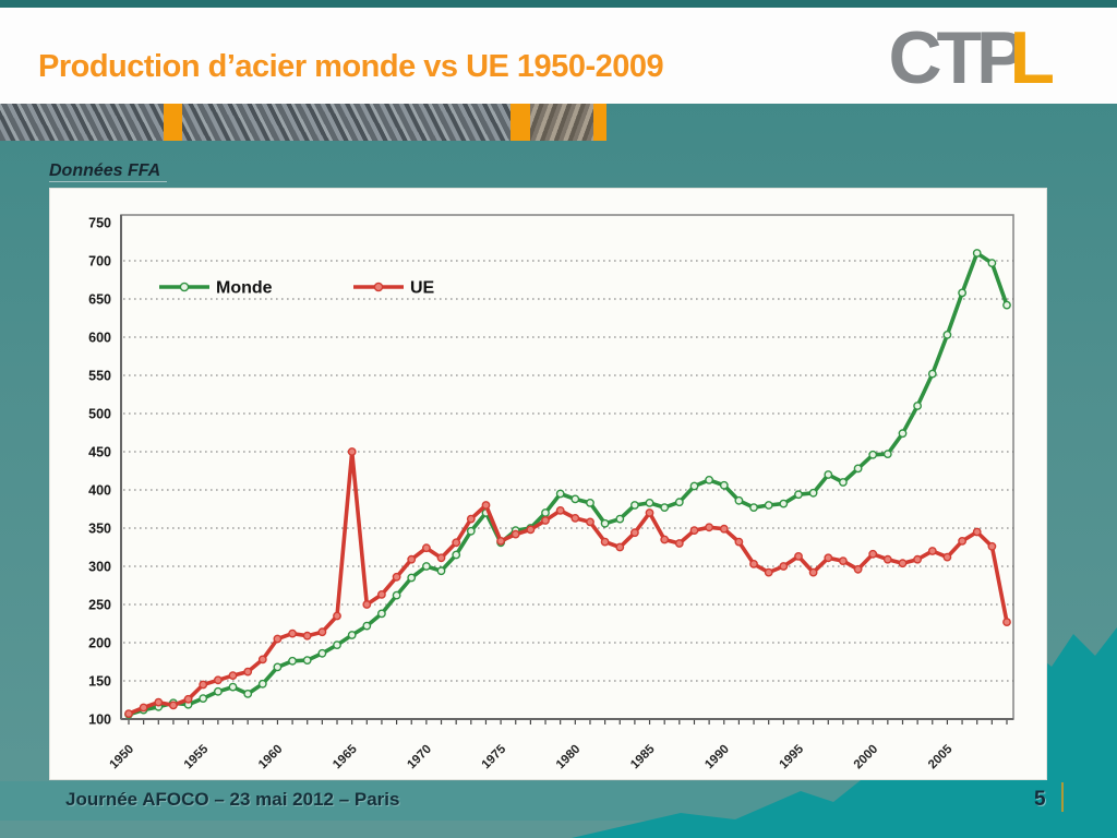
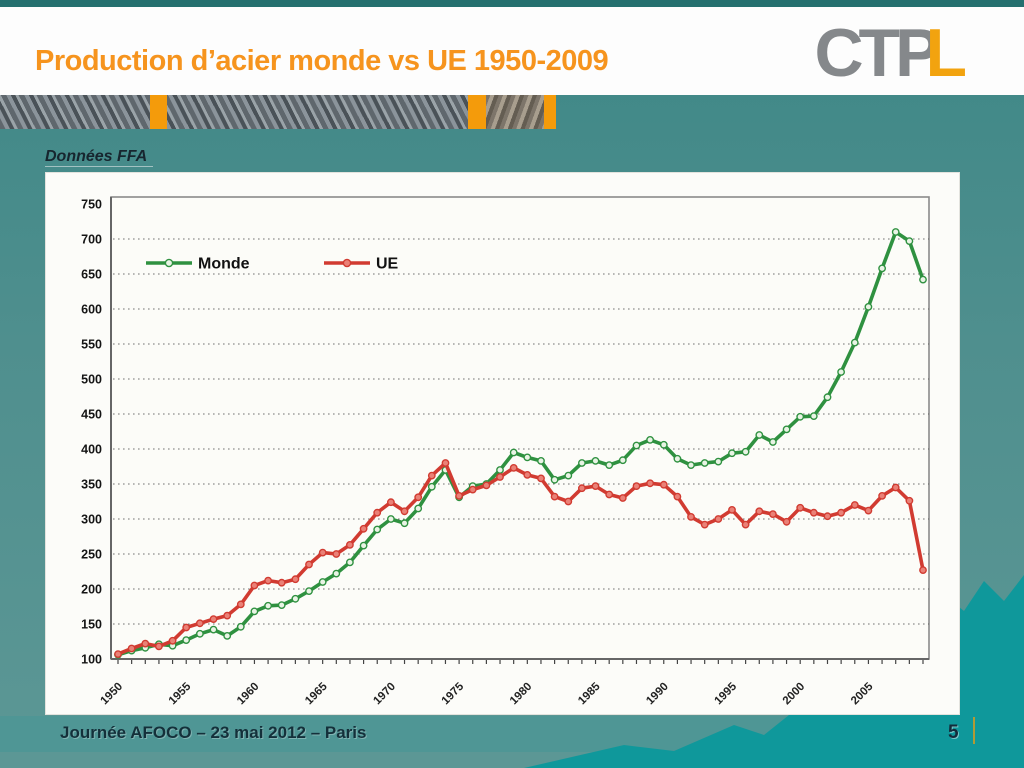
UE/1965: 450 -> 250
UE/1985: 370 -> 350
